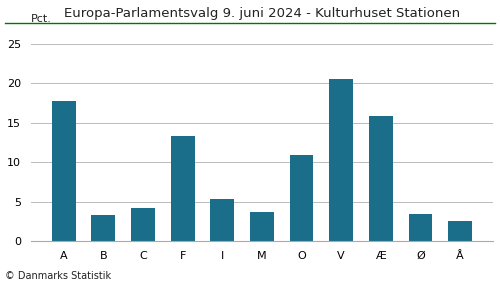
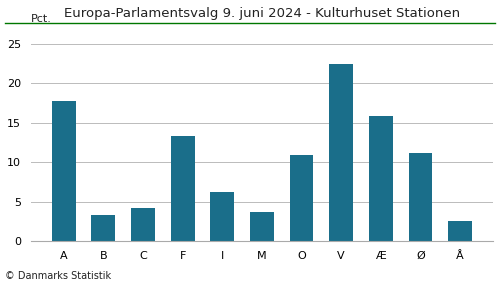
I: 5.3 -> 6.2
V: 20.5 -> 22.4
Ø: 3.4 -> 11.2
